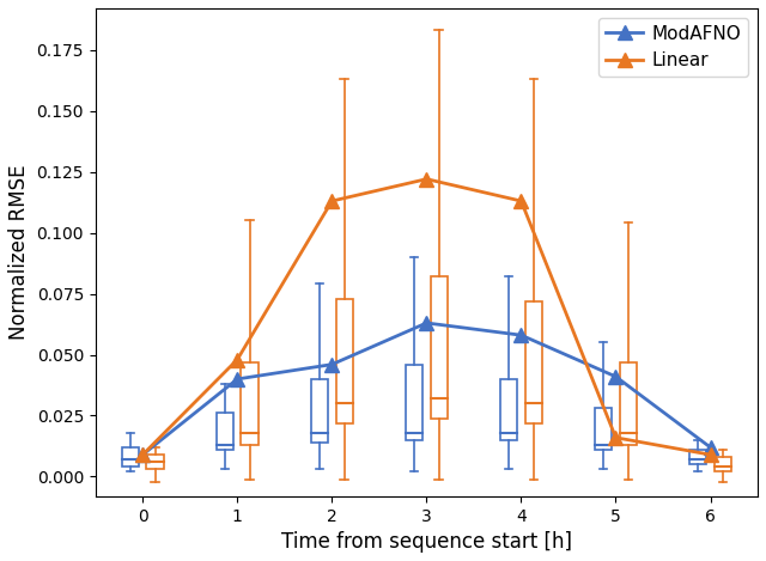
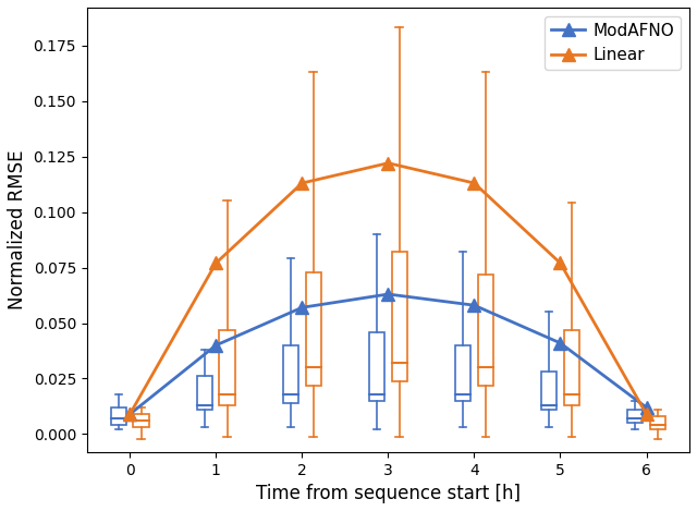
Linear/1: 0.048 -> 0.077
ModAFNO/2: 0.046 -> 0.057
Linear/5: 0.016 -> 0.077
